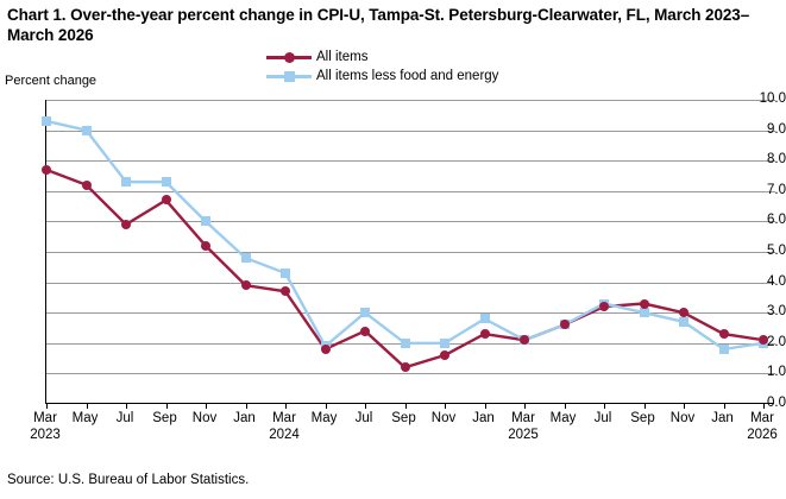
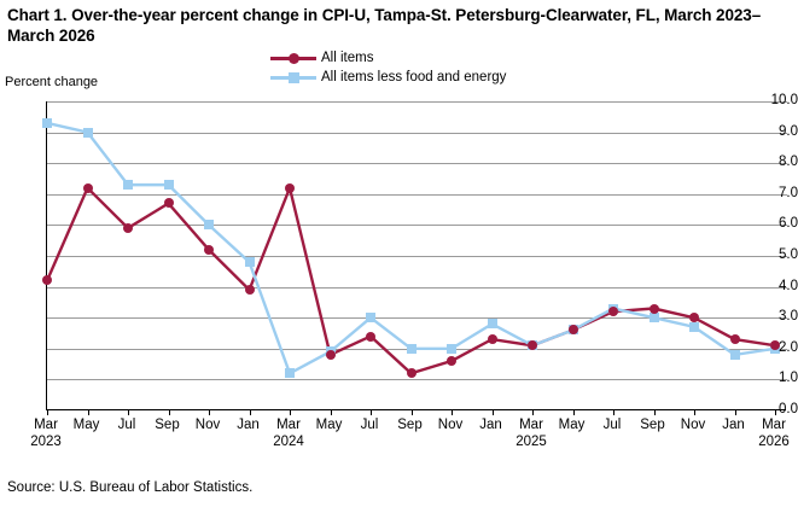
All items/Mar 2023: 7.7 -> 4.2
All items/Mar 2024: 3.7 -> 7.2
All items less food and energy/Mar 2024: 4.3 -> 1.2
